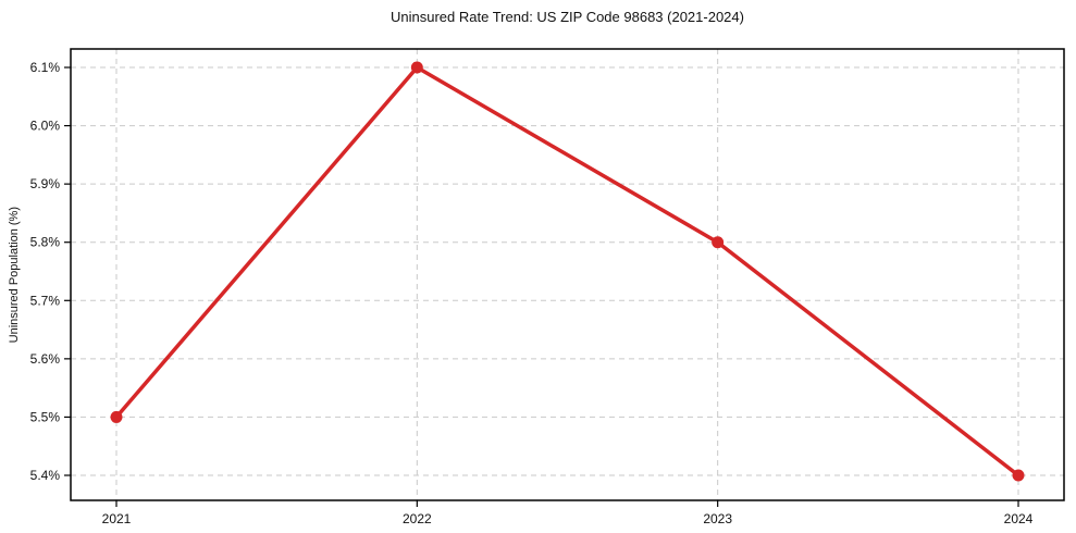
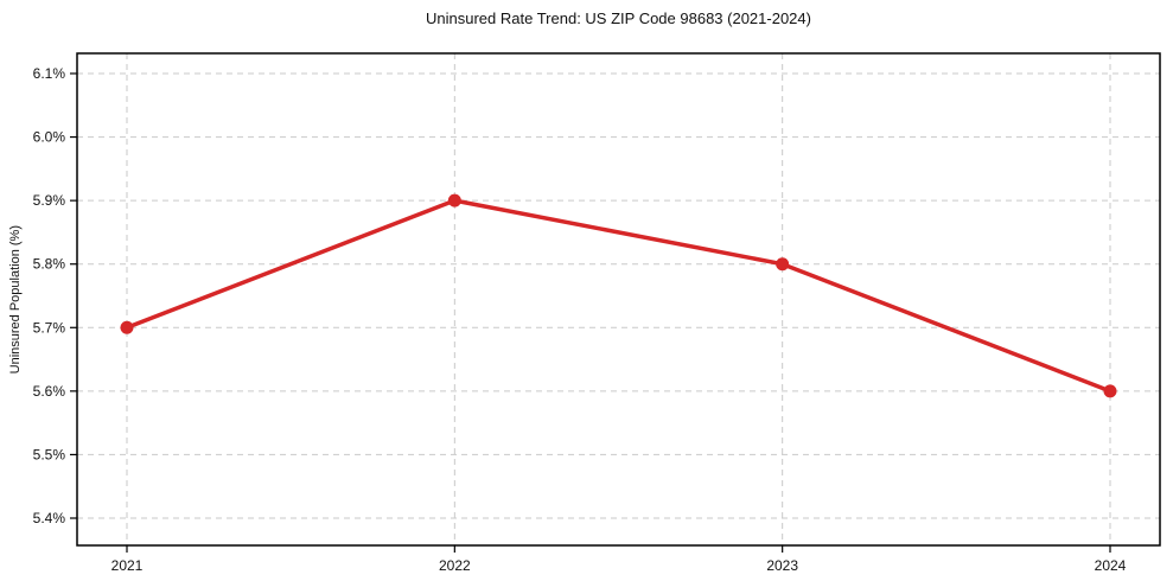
2021: 5.5% -> 5.7%
2022: 6.1% -> 5.9%
2024: 5.4% -> 5.6%
